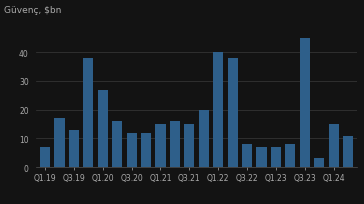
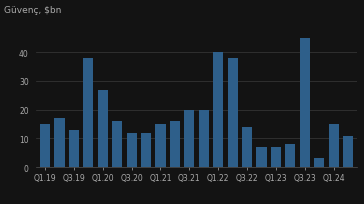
Q1.19: 7 -> 15
Q3.21: 15 -> 20
Q3.22: 8 -> 14
